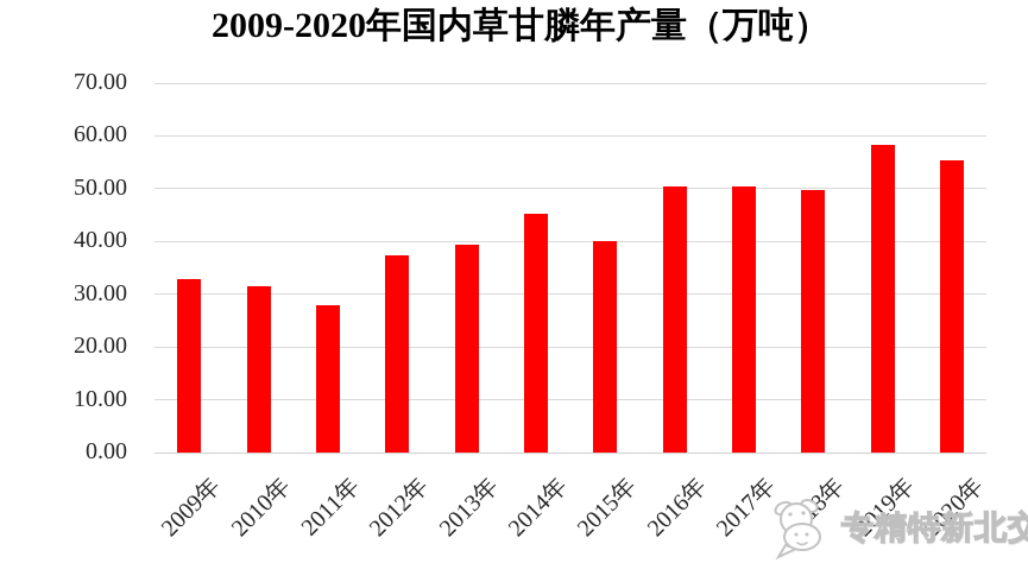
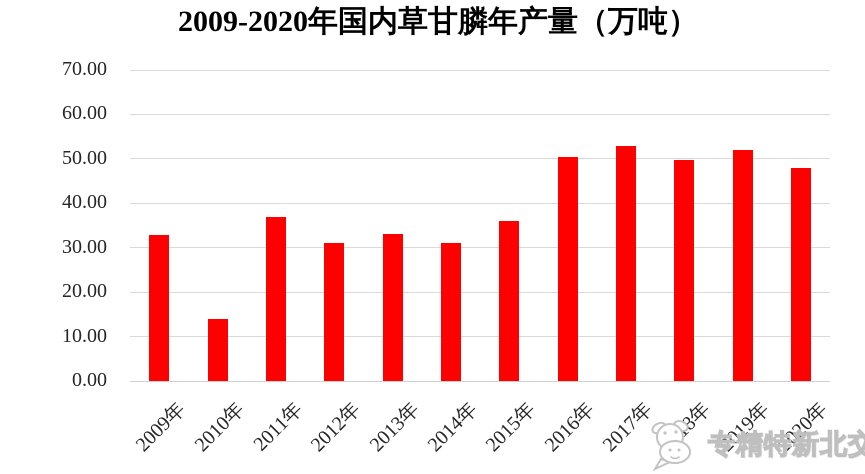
2010年: 32 -> 14
2011年: 28 -> 37
2012年: 37 -> 31
2013年: 39 -> 33
2014年: 45 -> 31
2015年: 40 -> 36
2017年: 50 -> 53
2019年: 58 -> 52
2020年: 55 -> 48
